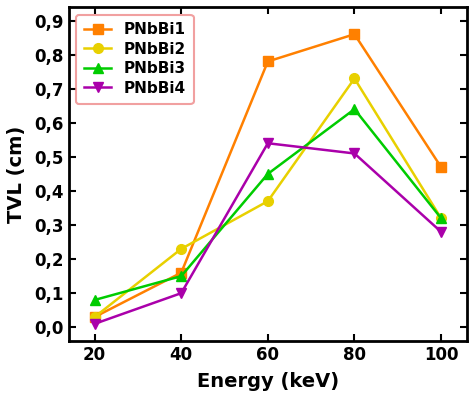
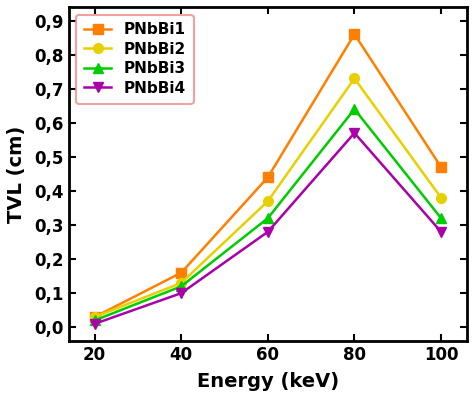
PNbBi3/20: 0,08 -> 0,02
PNbBi2/40: 0,23 -> 0,13
PNbBi3/40: 0,15 -> 0,12
PNbBi1/60: 0,78 -> 0,44
PNbBi3/60: 0,45 -> 0,32
PNbBi4/60: 0,54 -> 0,28
PNbBi4/80: 0,51 -> 0,57
PNbBi2/100: 0,32 -> 0,38
